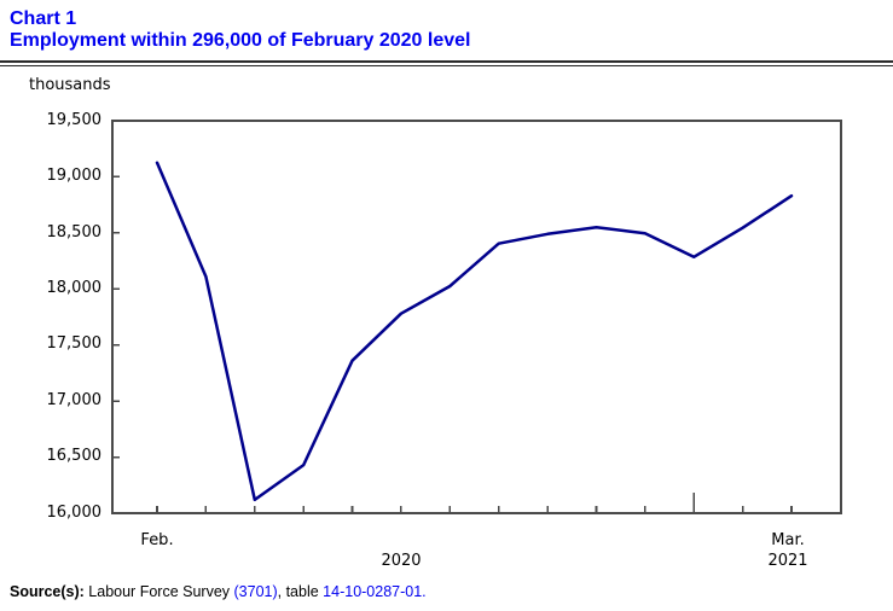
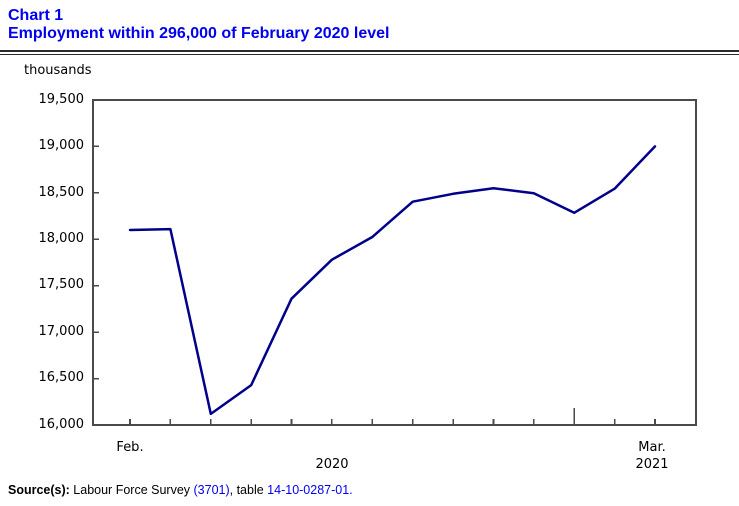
Feb. 2020: 19100 -> 18100
Mar. 2021: 18800 -> 19000
